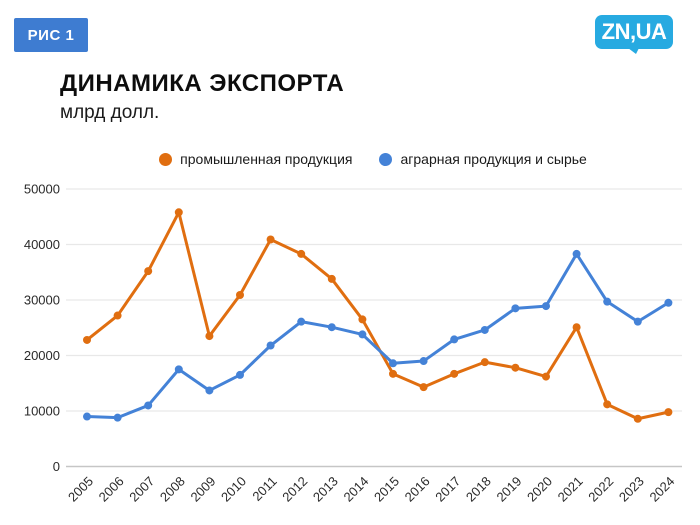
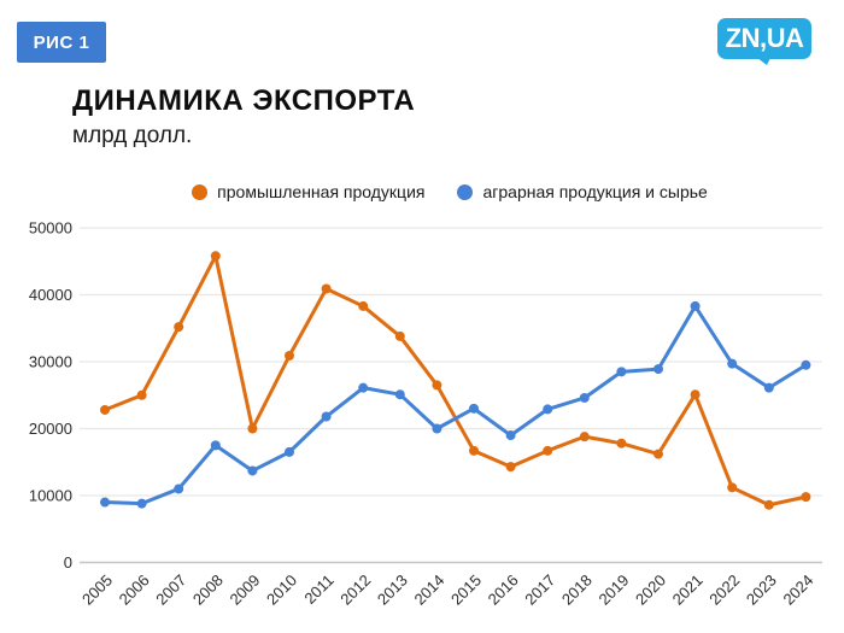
промышленная продукция/2006: 27000 -> 25000
промышленная продукция/2009: 24000 -> 20000
аграрная продукция и сырье/2014: 24000 -> 20000
аграрная продукция и сырье/2015: 19000 -> 23000
